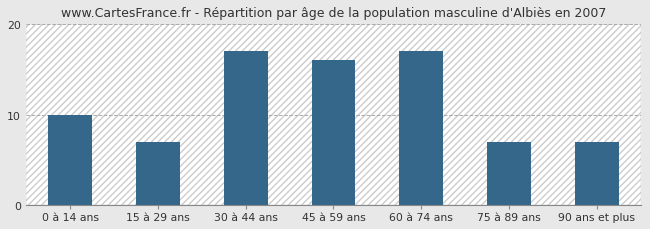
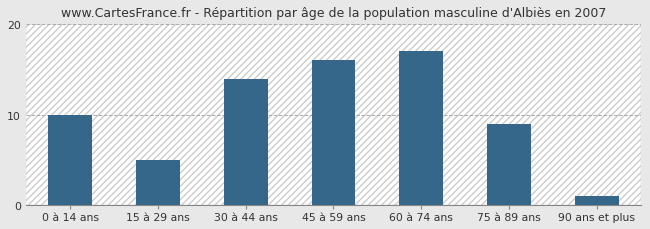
15 à 29 ans: 7 -> 5
30 à 44 ans: 17 -> 14
75 à 89 ans: 7 -> 9
90 ans et plus: 7 -> 1
